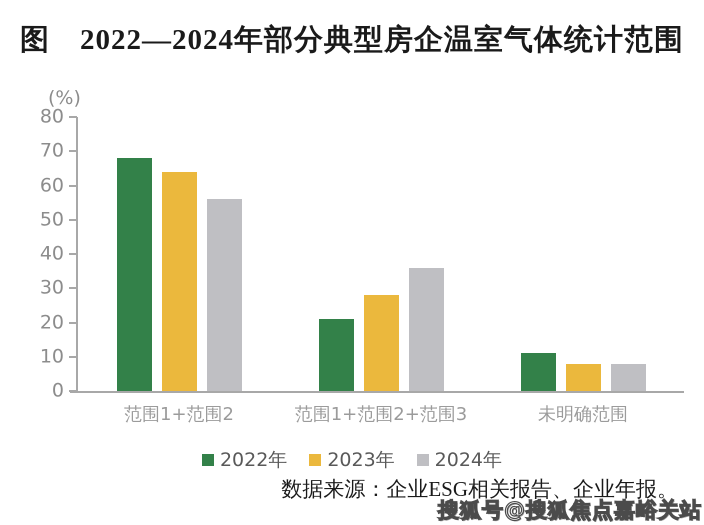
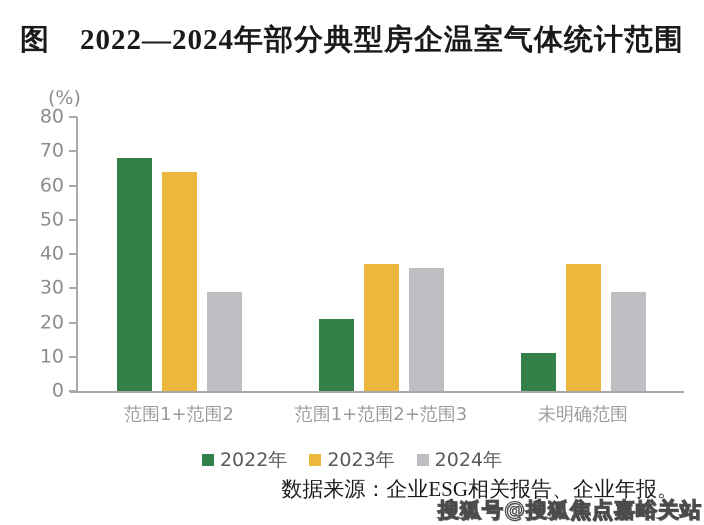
2024年/范围1+范围2: 56 -> 29
2023年/范围1+范围2+范围3: 28 -> 37
2023年/未明确范围: 8 -> 37
2024年/未明确范围: 8 -> 29
